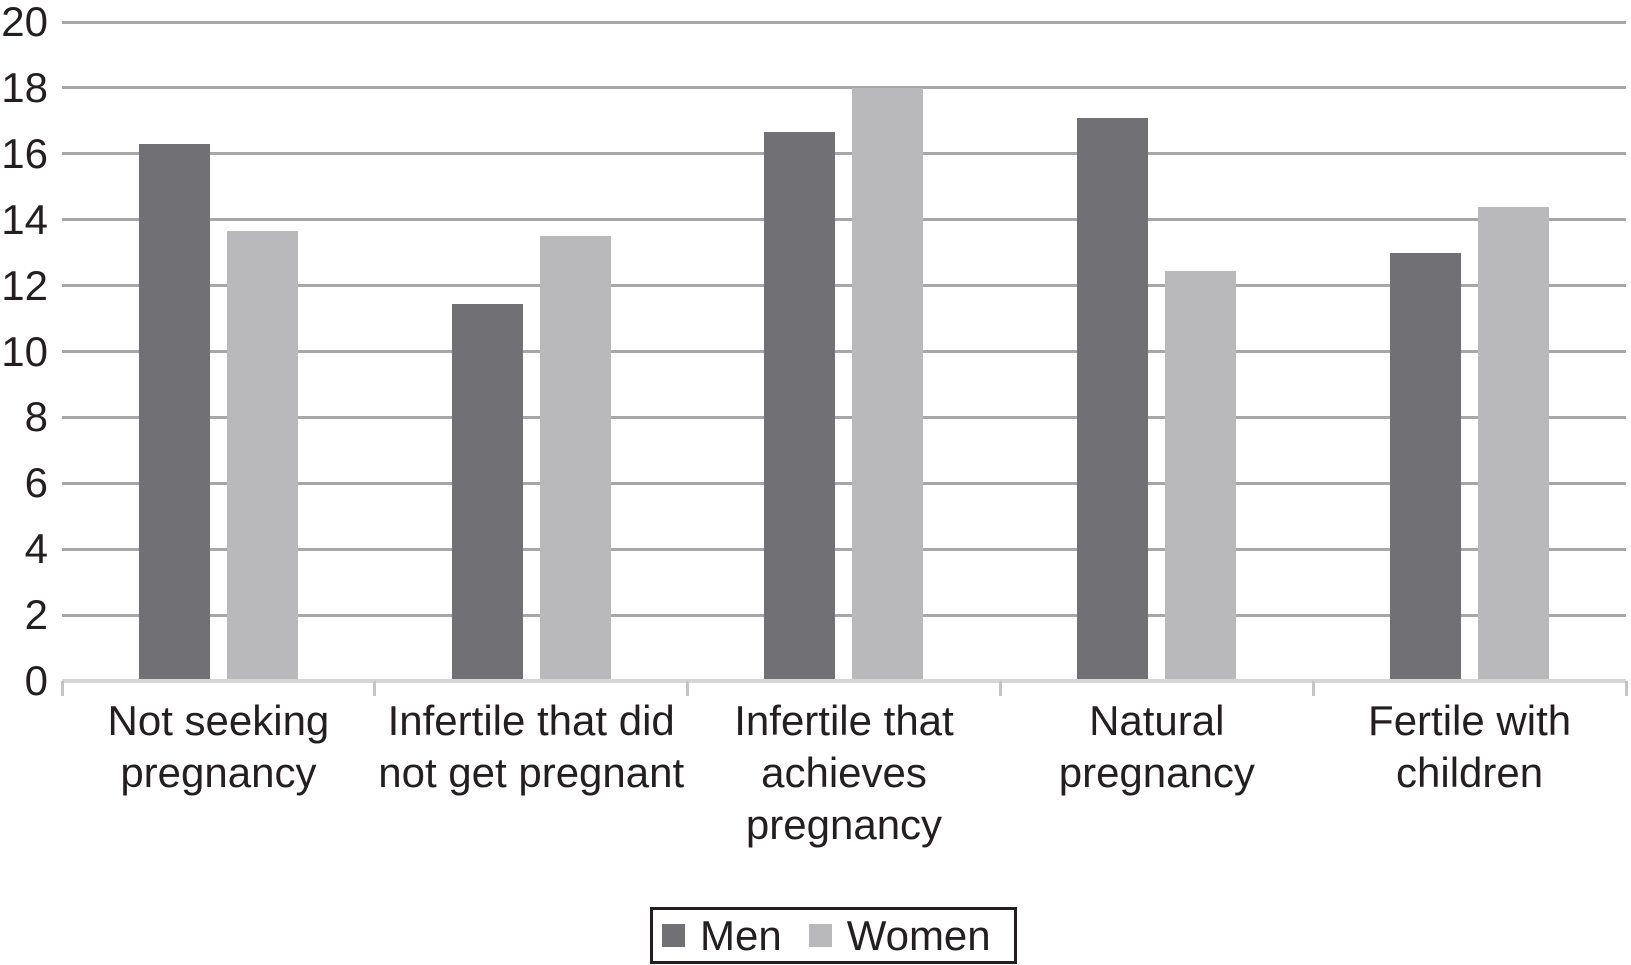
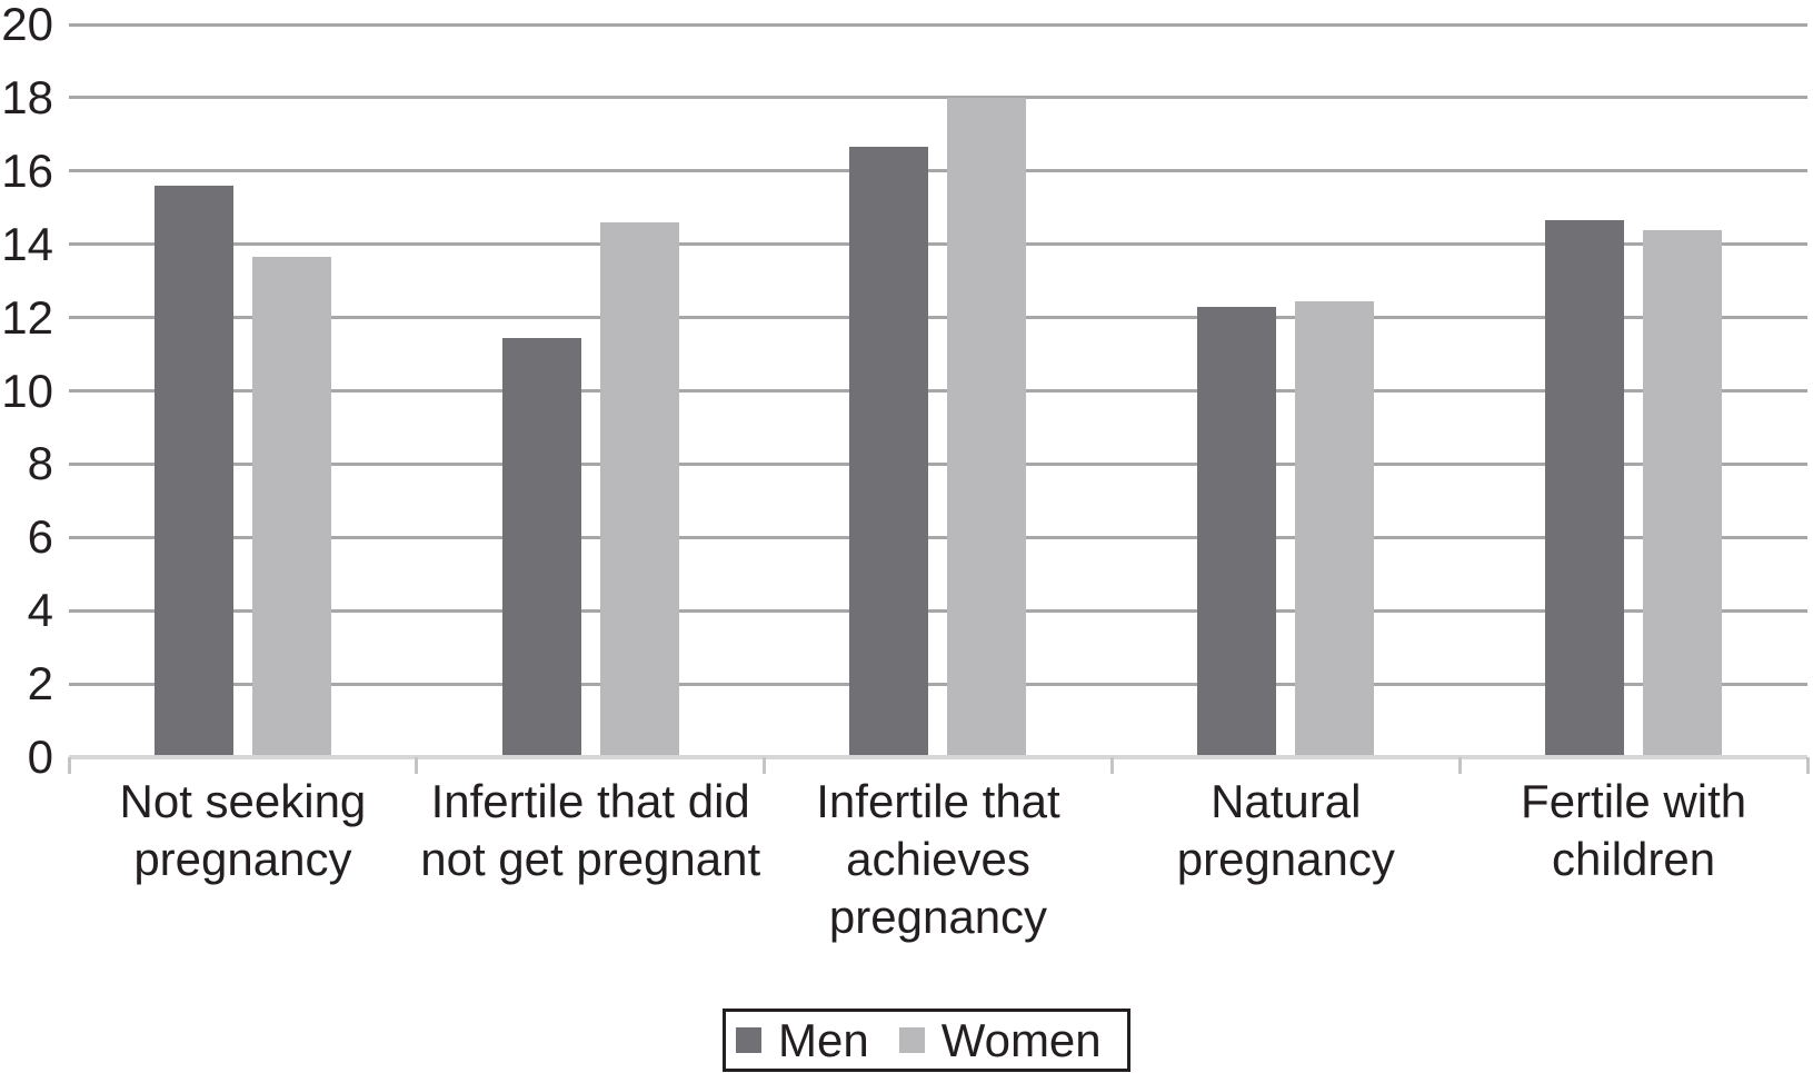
Men/Not seeking pregnancy: 16.3 -> 15.6
Women/Infertile that did not get pregnant: 13.5 -> 14.6
Men/Natural pregnancy: 17.1 -> 12.3
Men/Fertile with children: 13.0 -> 14.7
